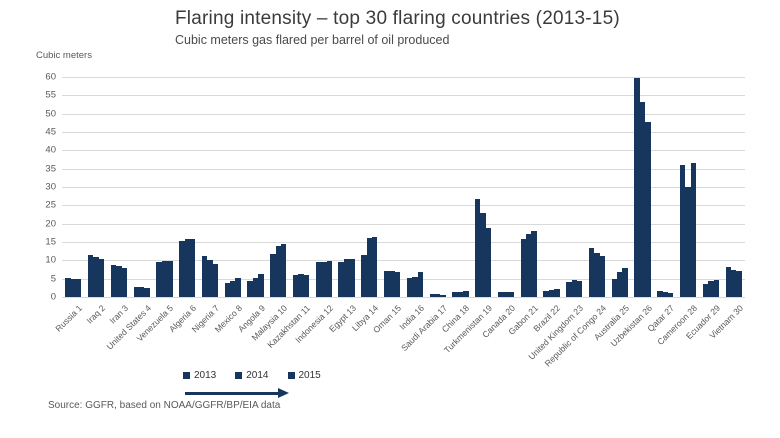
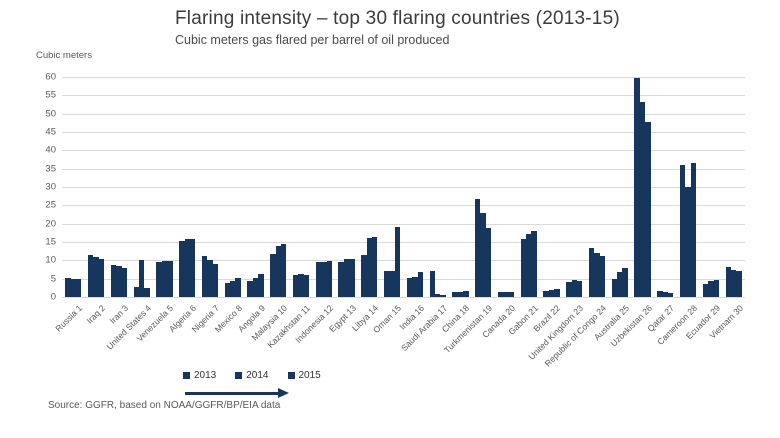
2014/United States 4: 3 -> 10
2015/Oman 15: 7 -> 19
2013/Saudi Arabia 17: 1 -> 7
